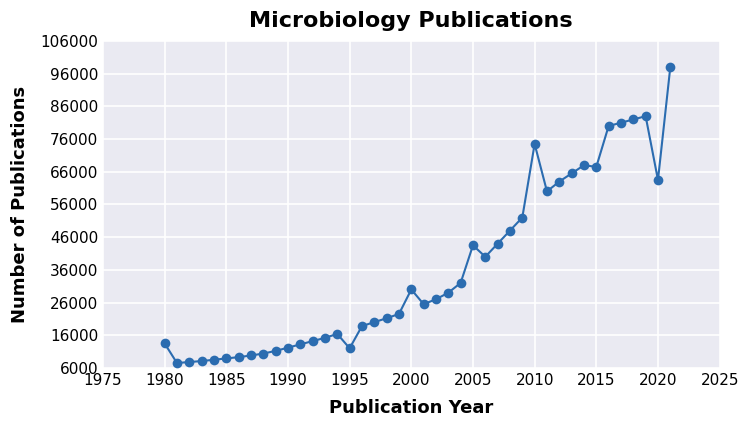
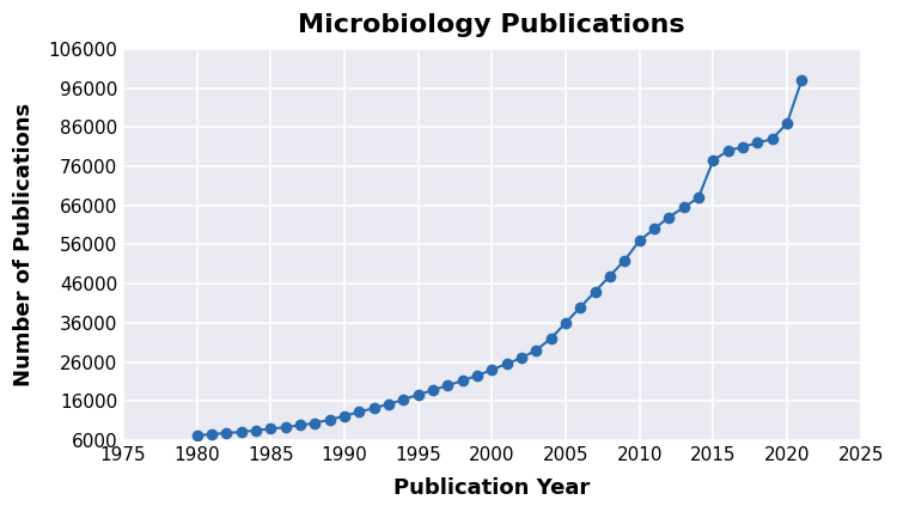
1980: 13500 -> 7200
1995: 12000 -> 17600
2000: 30000 -> 24000
2005: 43500 -> 36000
2010: 74500 -> 57000
2015: 67500 -> 77500
2020: 63500 -> 87000
